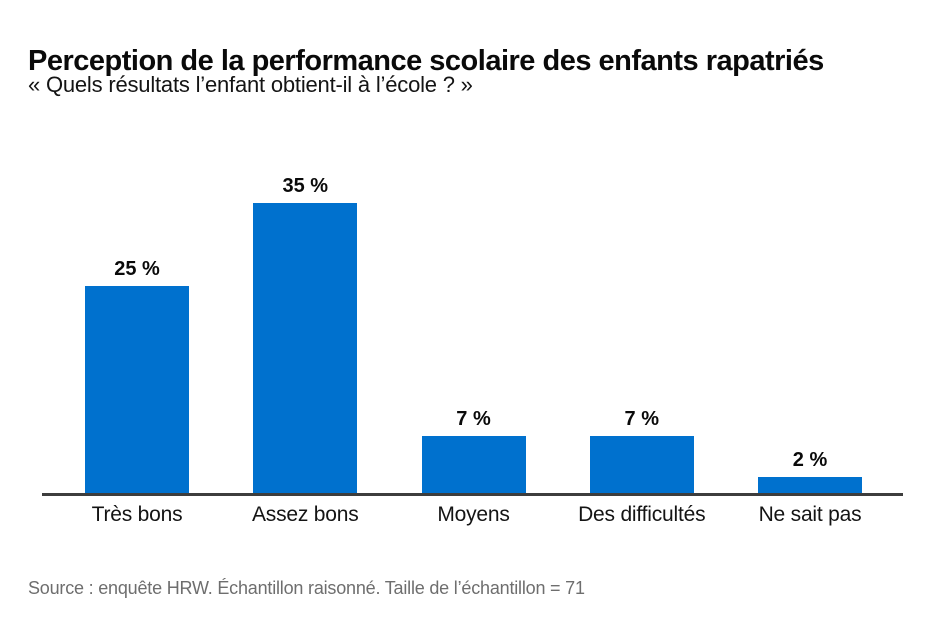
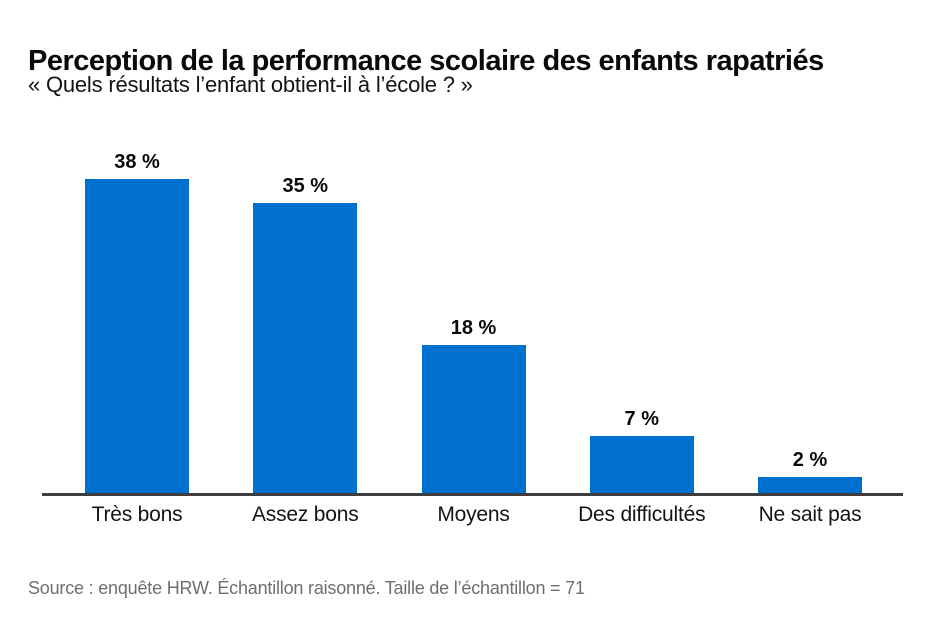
Très bons: 25 -> 38
Moyens: 7 -> 18
